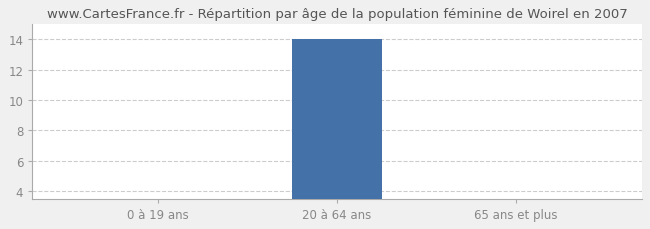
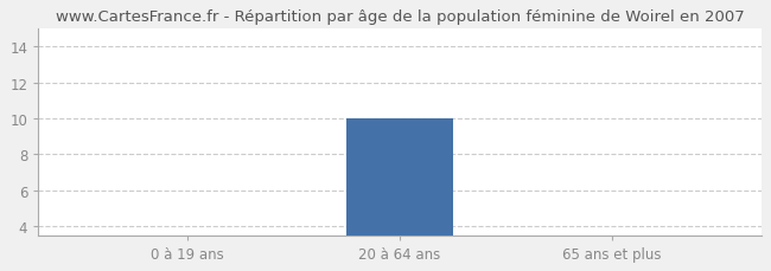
20 à 64 ans: 14 -> 10
